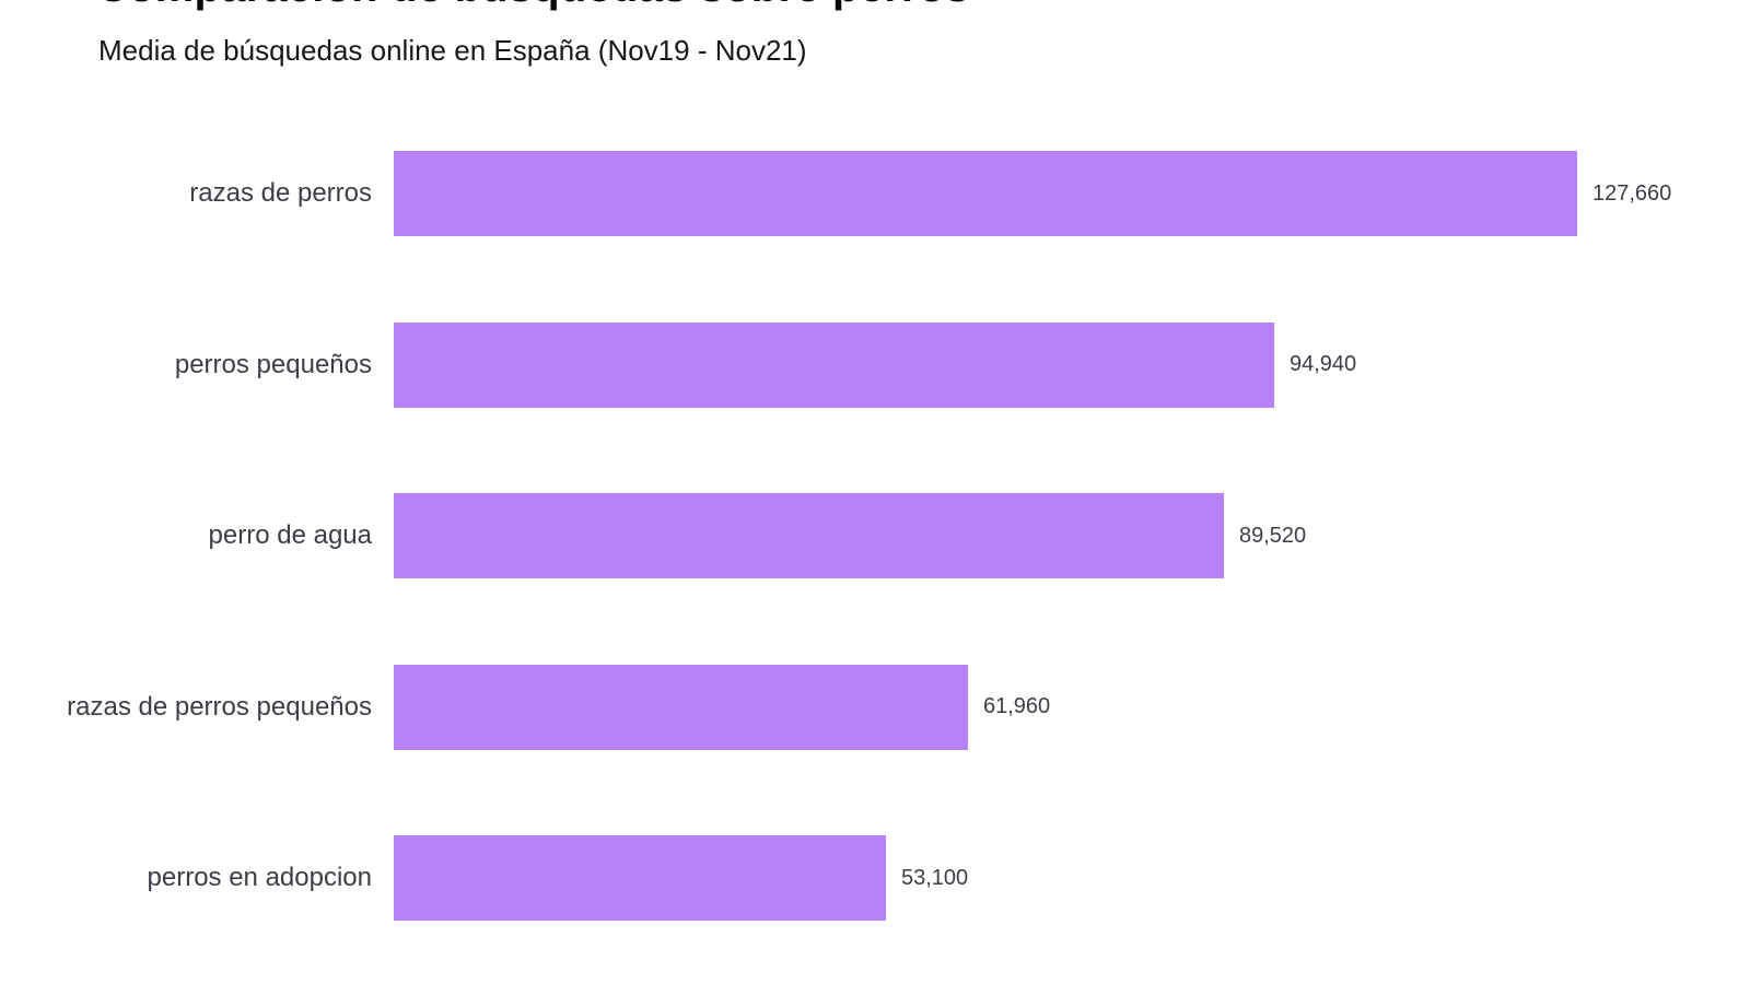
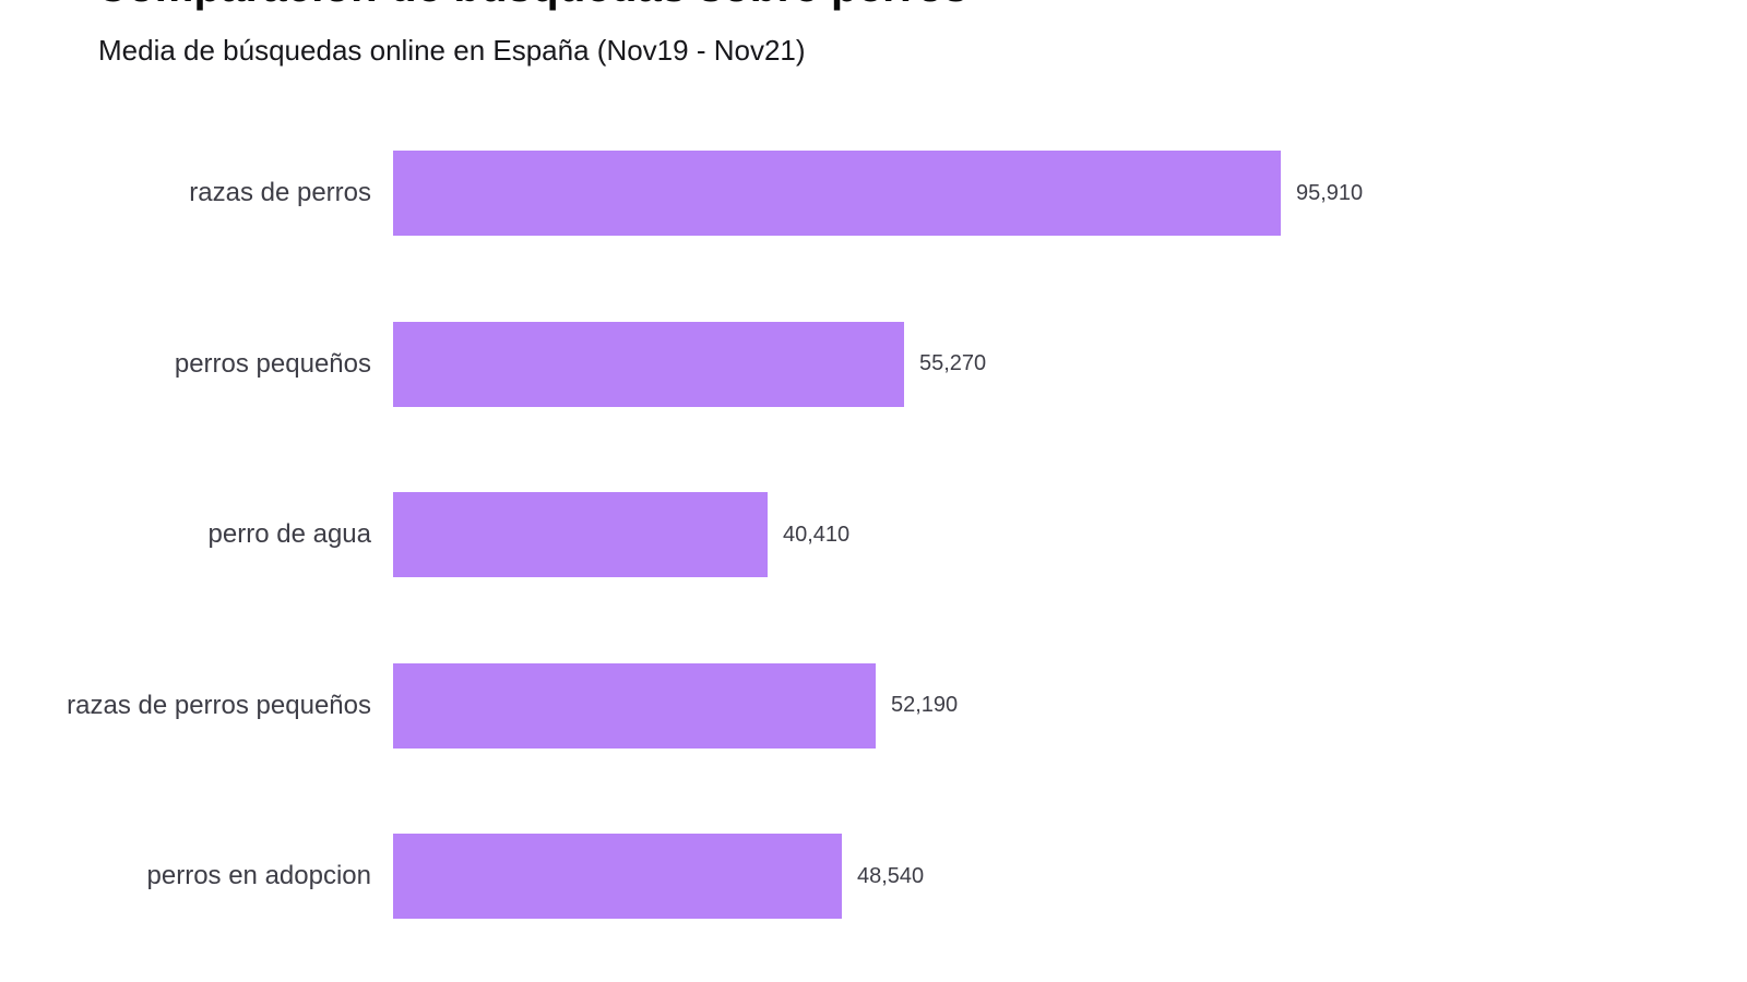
razas de perros: 127,660 -> 95,910
perros pequeños: 94,940 -> 55,270
perro de agua: 89,520 -> 40,410
razas de perros pequeños: 61,960 -> 52,190
perros en adopcion: 53,100 -> 48,540
